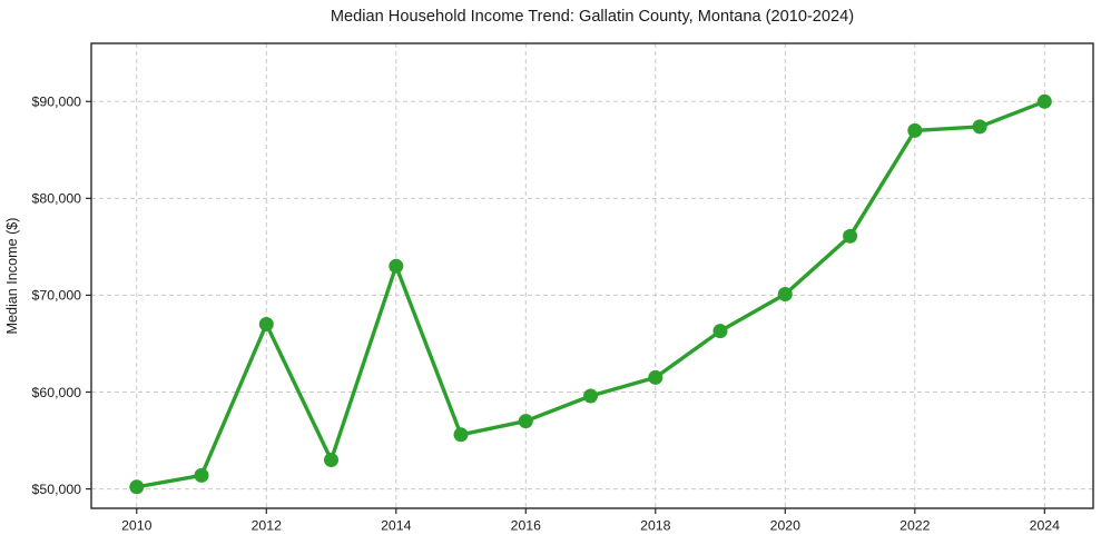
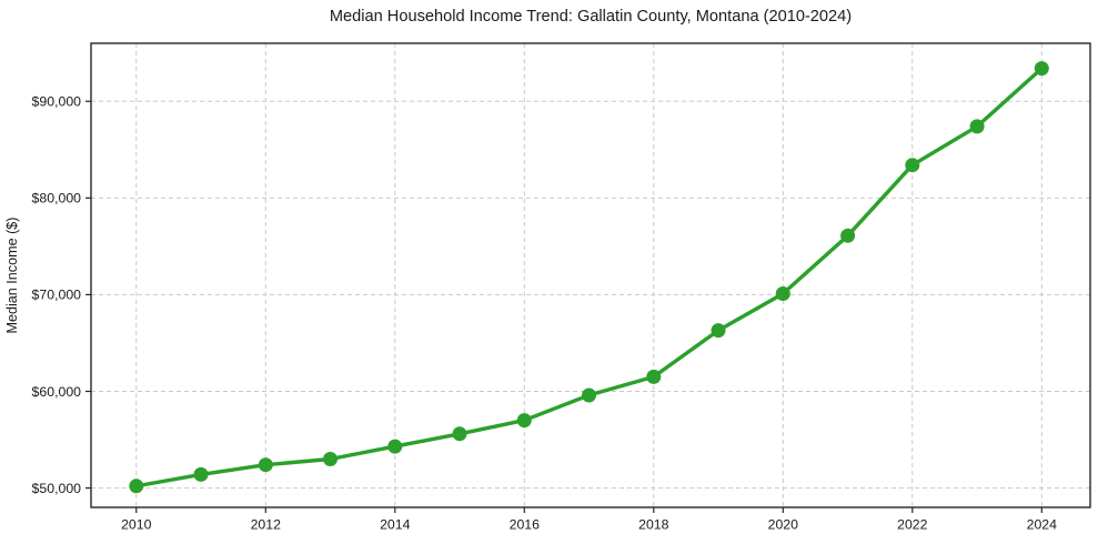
2012: $67000 -> $52000
2014: $73000 -> $54000
2022: $87000 -> $83000
2024: $90000 -> $93000
